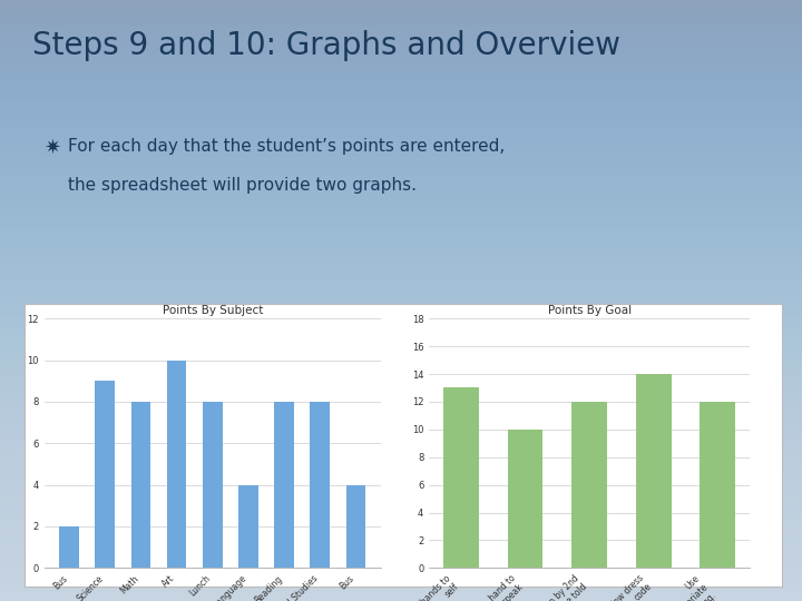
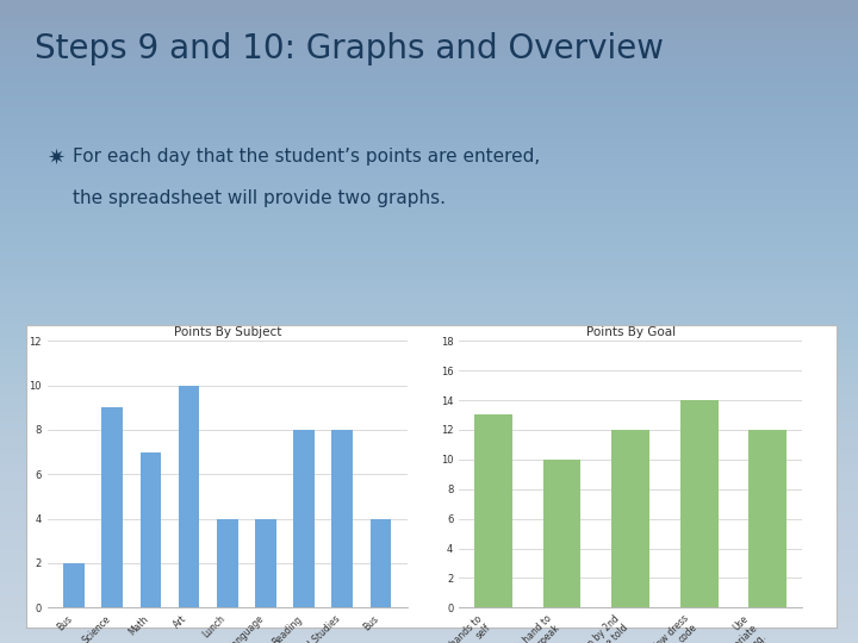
Points By Subject/Math: 8 -> 7
Points By Subject/Lunch: 8 -> 4
